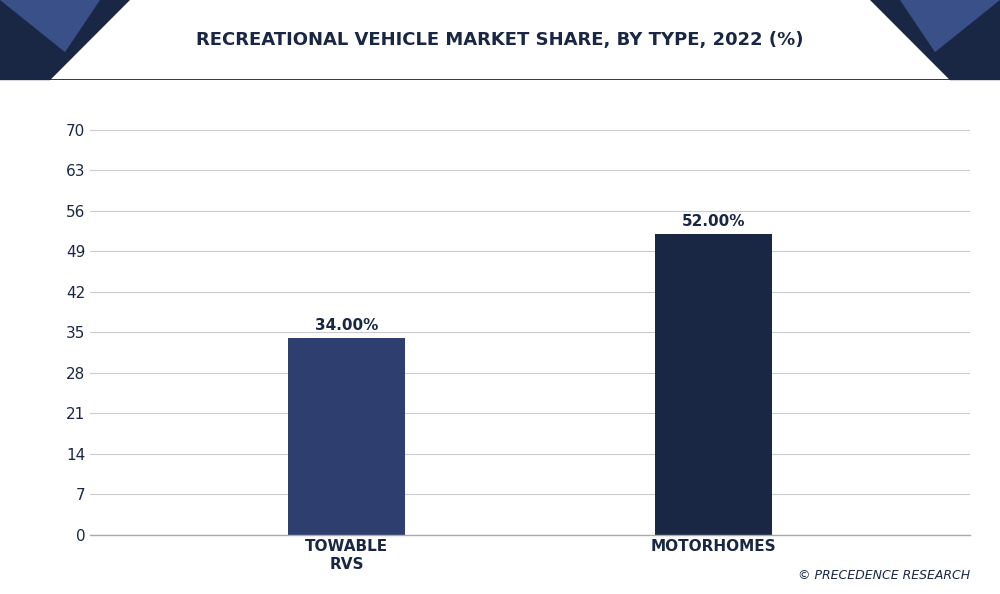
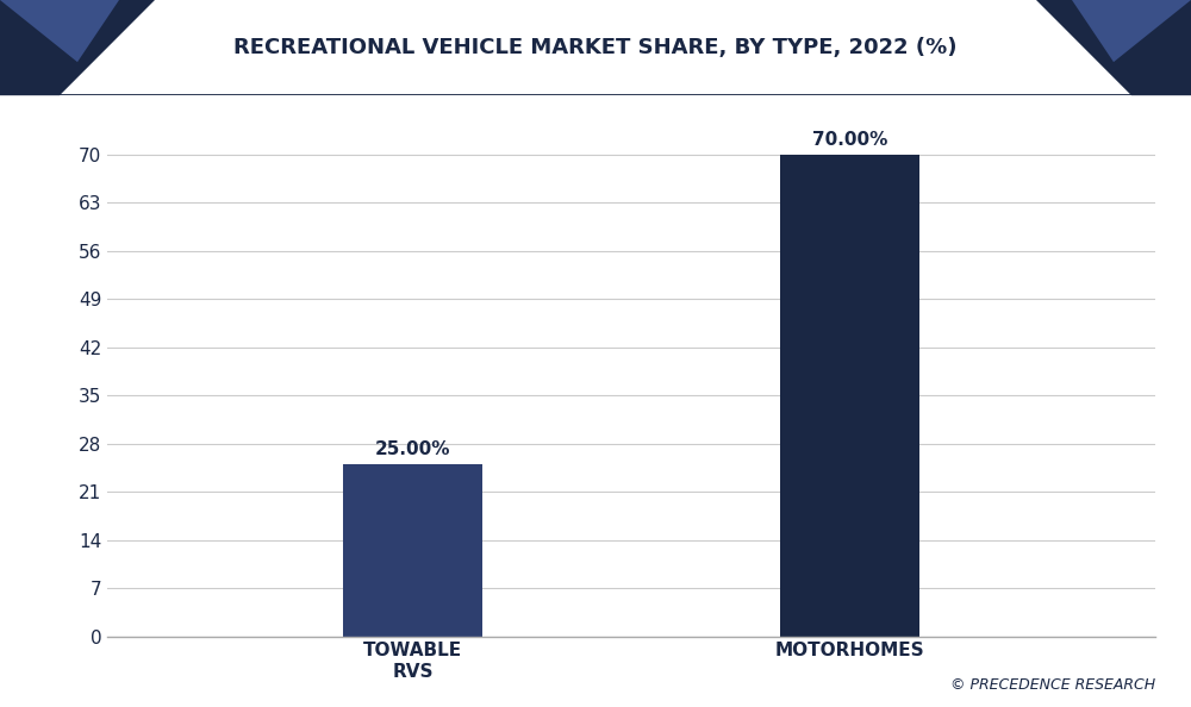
TOWABLE RVS: 34.00% -> 25.00%
MOTORHOMES: 52.00% -> 70.00%
